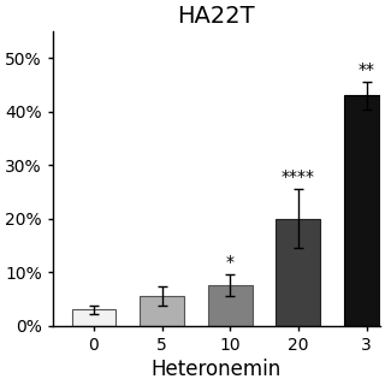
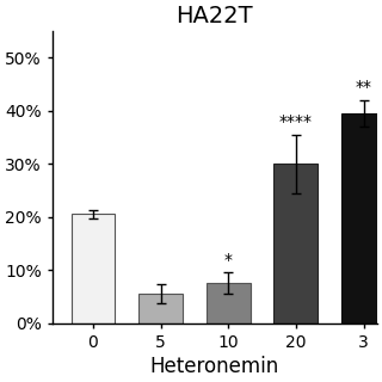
0: 3.0% -> 20.5%
20: 20.0% -> 30.0%
3: 43.0% -> 39.5%
